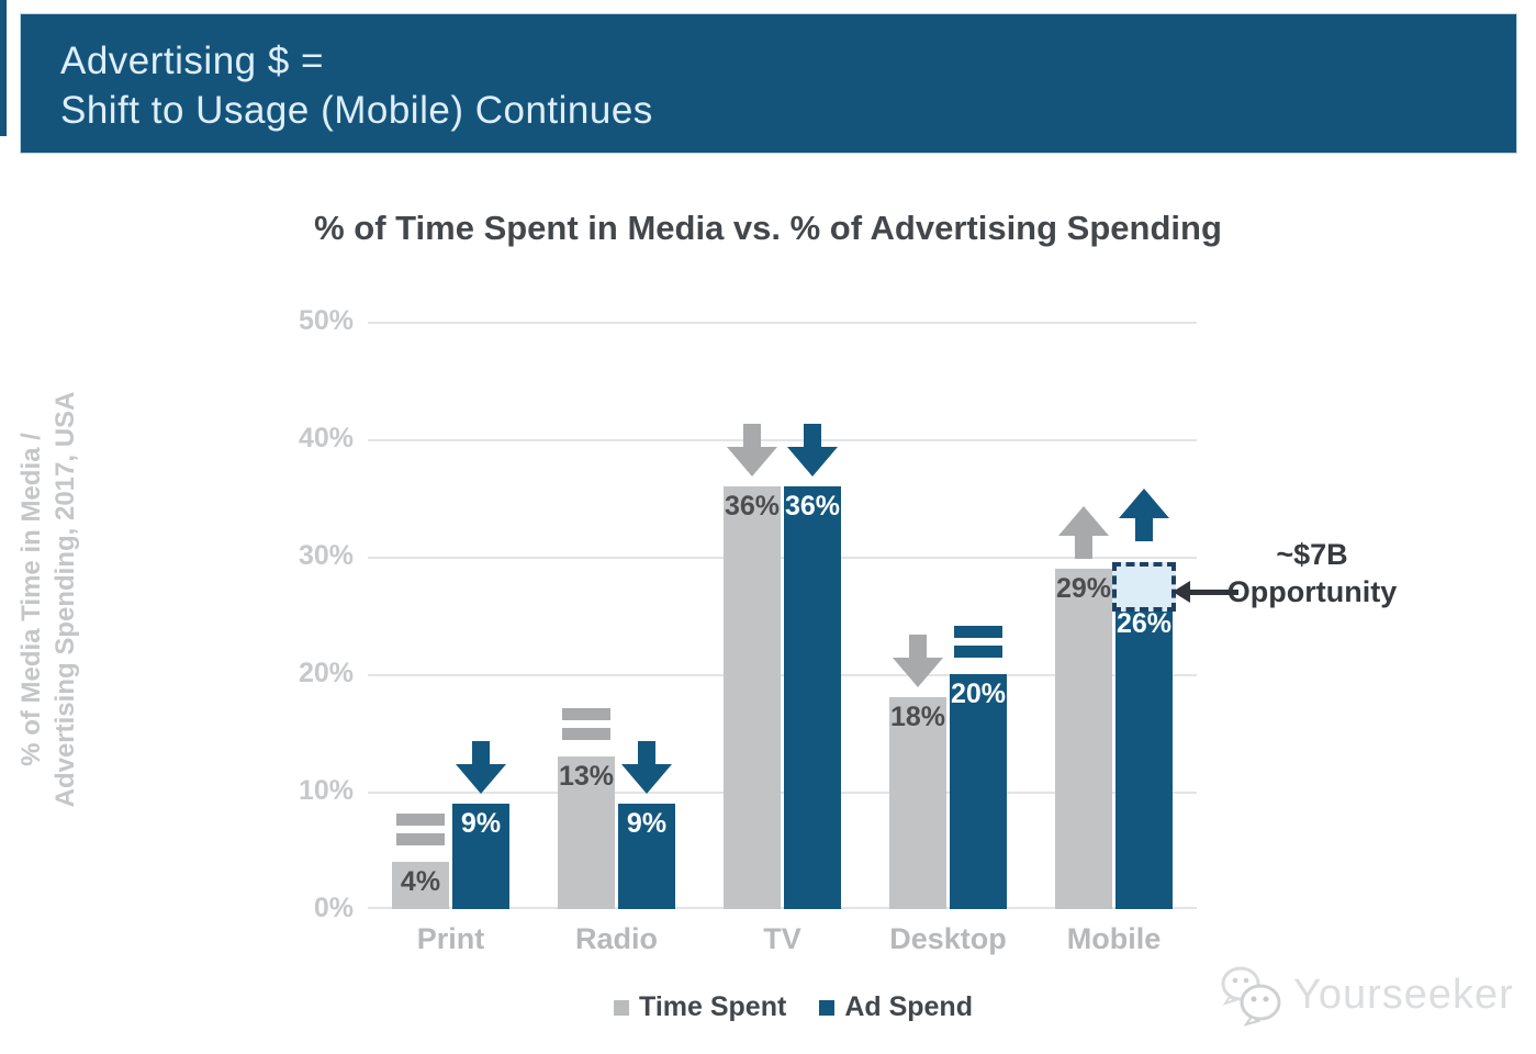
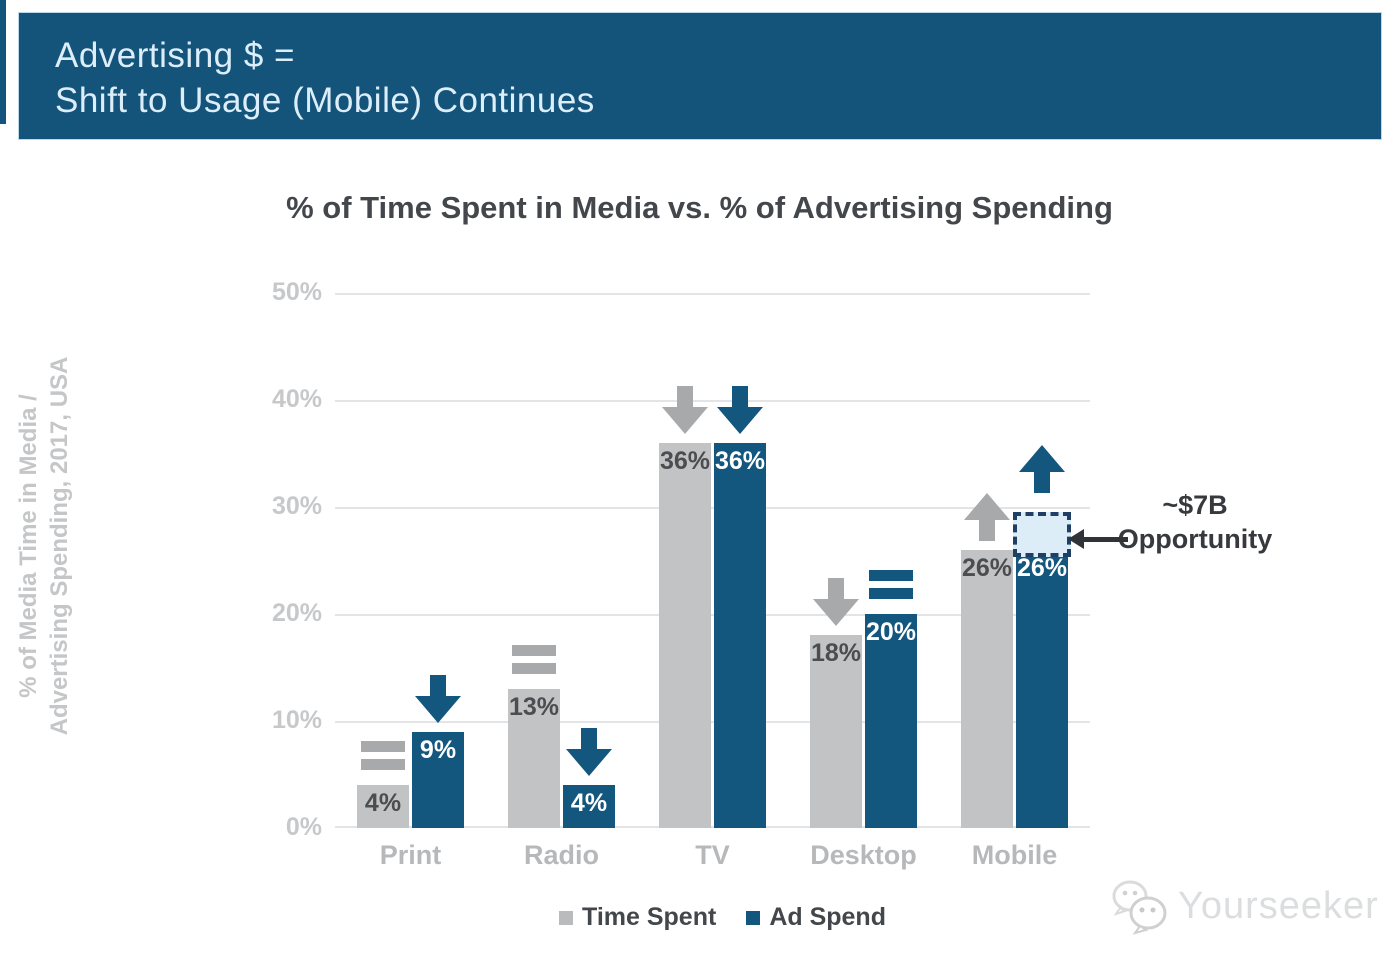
Ad Spend/Radio: 9% -> 4%
Time Spent/Mobile: 29% -> 26%
